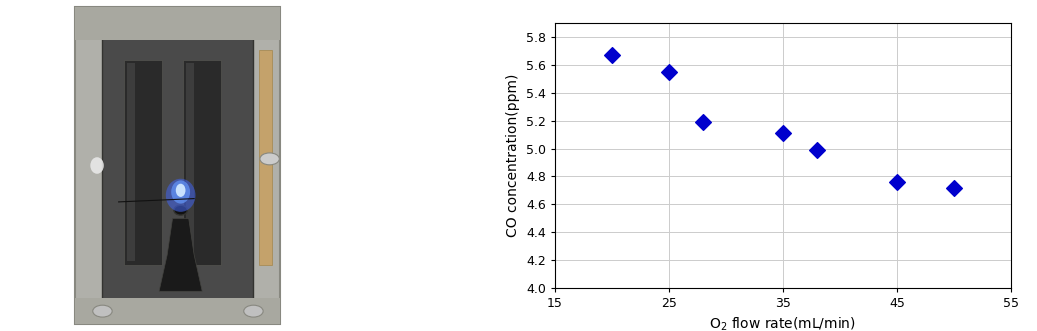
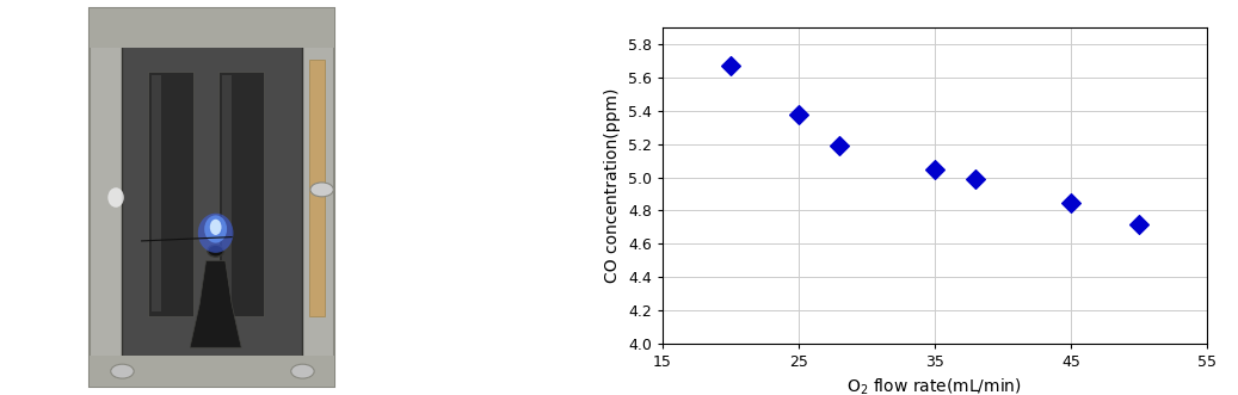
25: 5.55 -> 5.38
35: 5.11 -> 5.05
45: 4.76 -> 4.85
